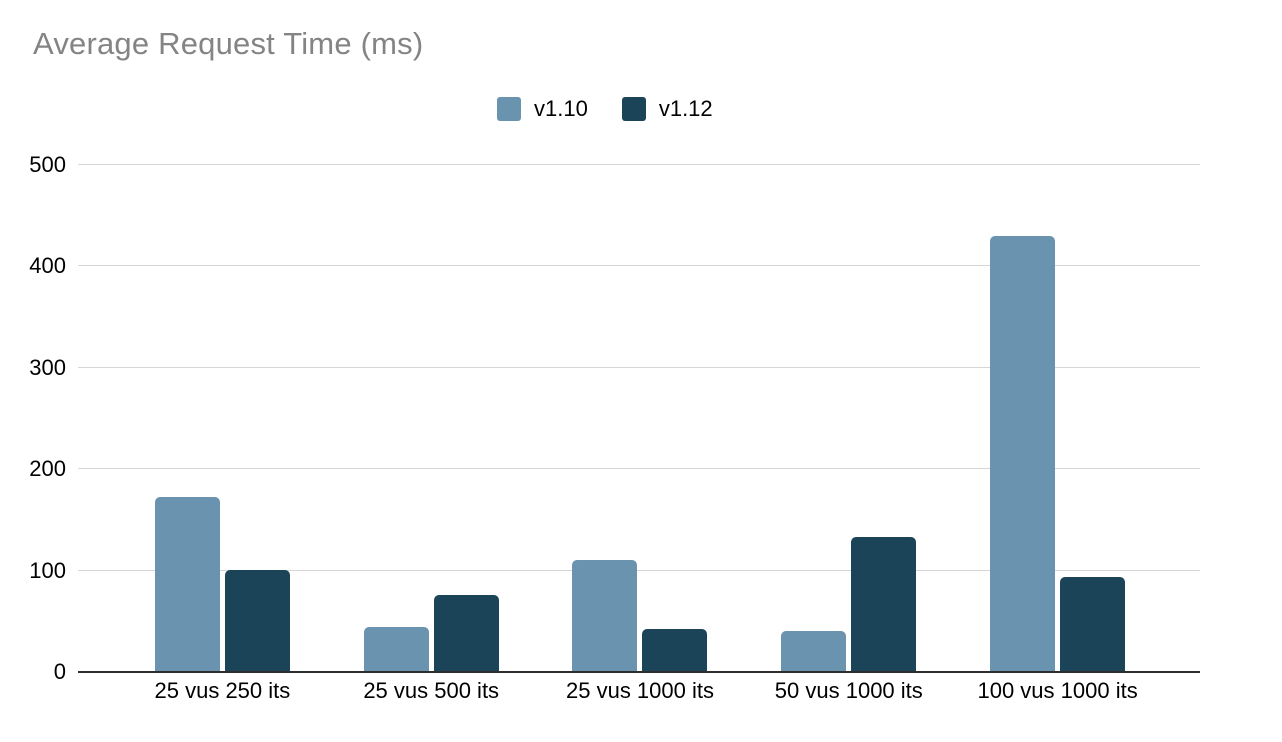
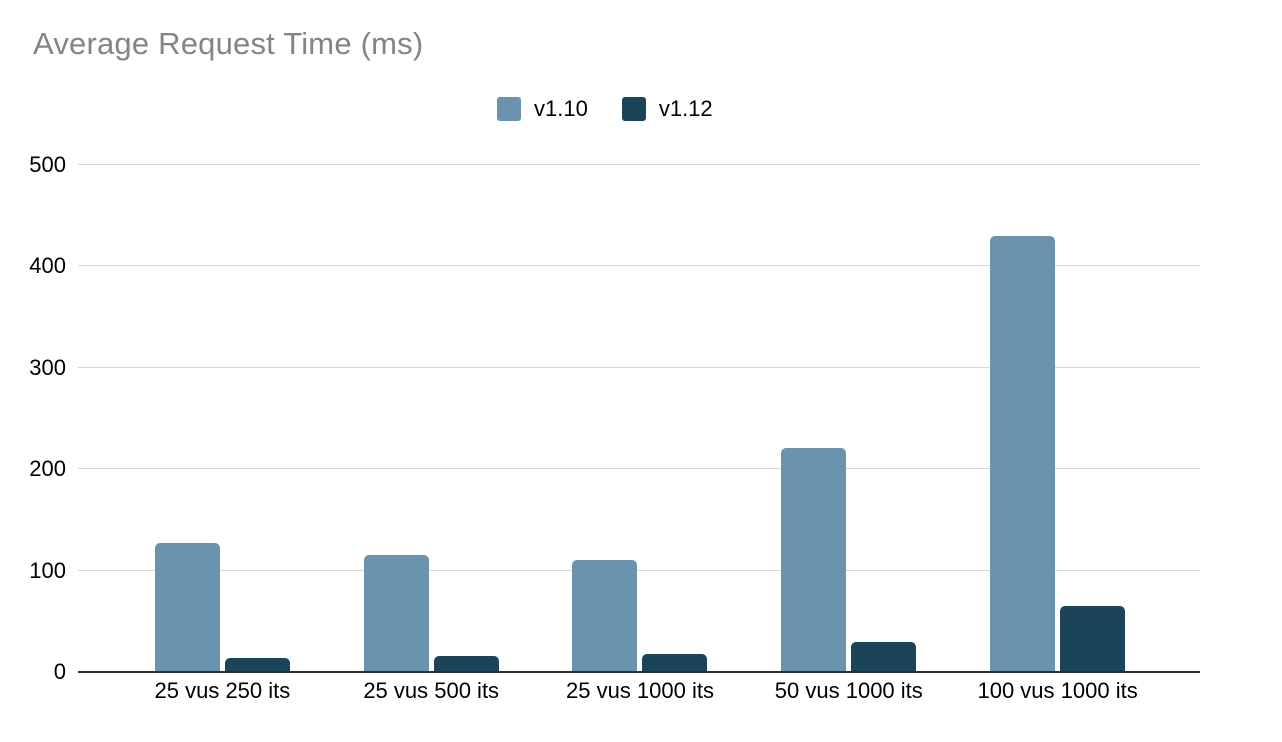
v1.10/25 vus 250 its: 173 -> 127
v1.12/25 vus 250 its: 101 -> 14
v1.10/25 vus 500 its: 44 -> 115
v1.12/25 vus 500 its: 76 -> 16
v1.12/25 vus 1000 its: 42 -> 18
v1.10/50 vus 1000 its: 40 -> 221
v1.12/50 vus 1000 its: 133 -> 30
v1.12/100 vus 1000 its: 94 -> 65
